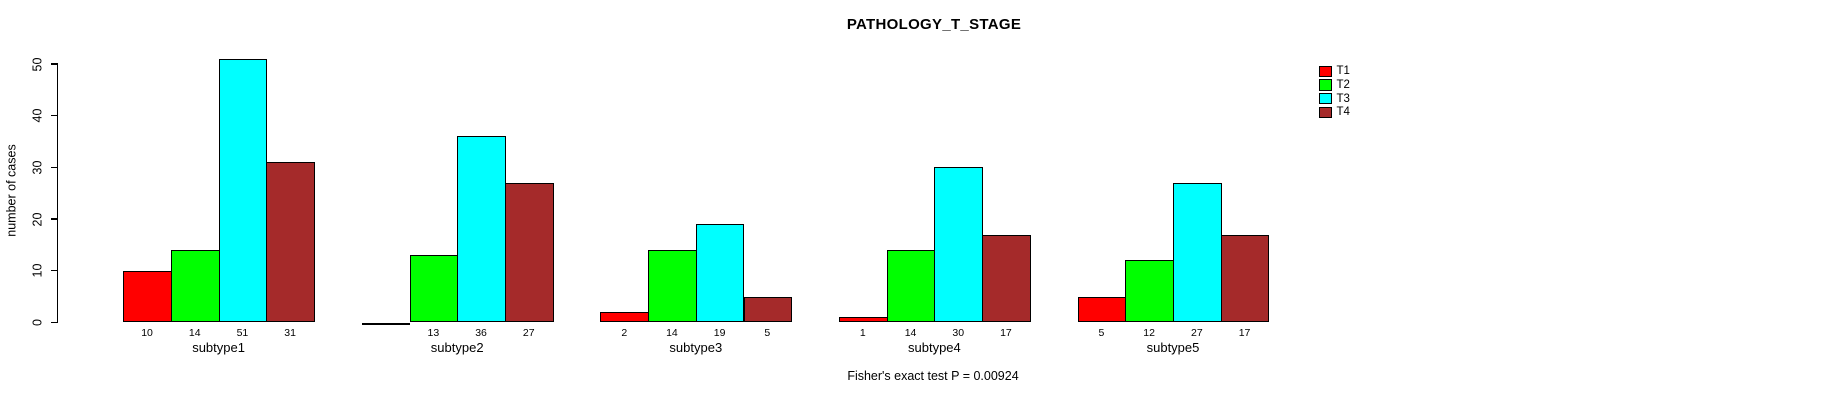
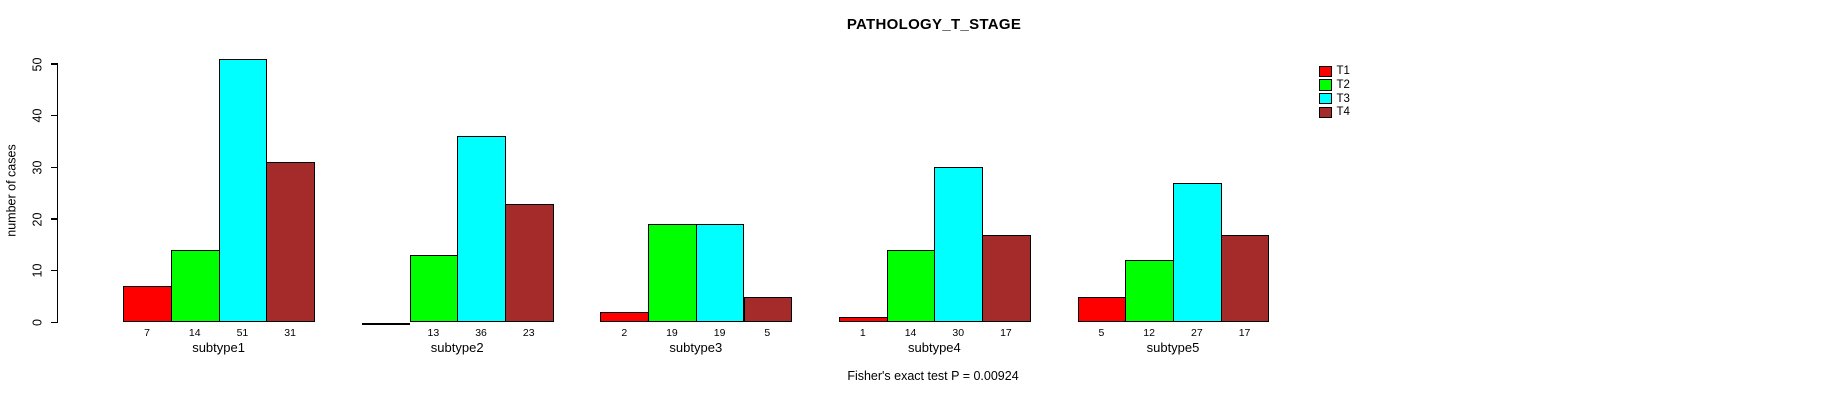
T1/subtype1: 10 -> 7
T4/subtype2: 27 -> 23
T2/subtype3: 14 -> 19
